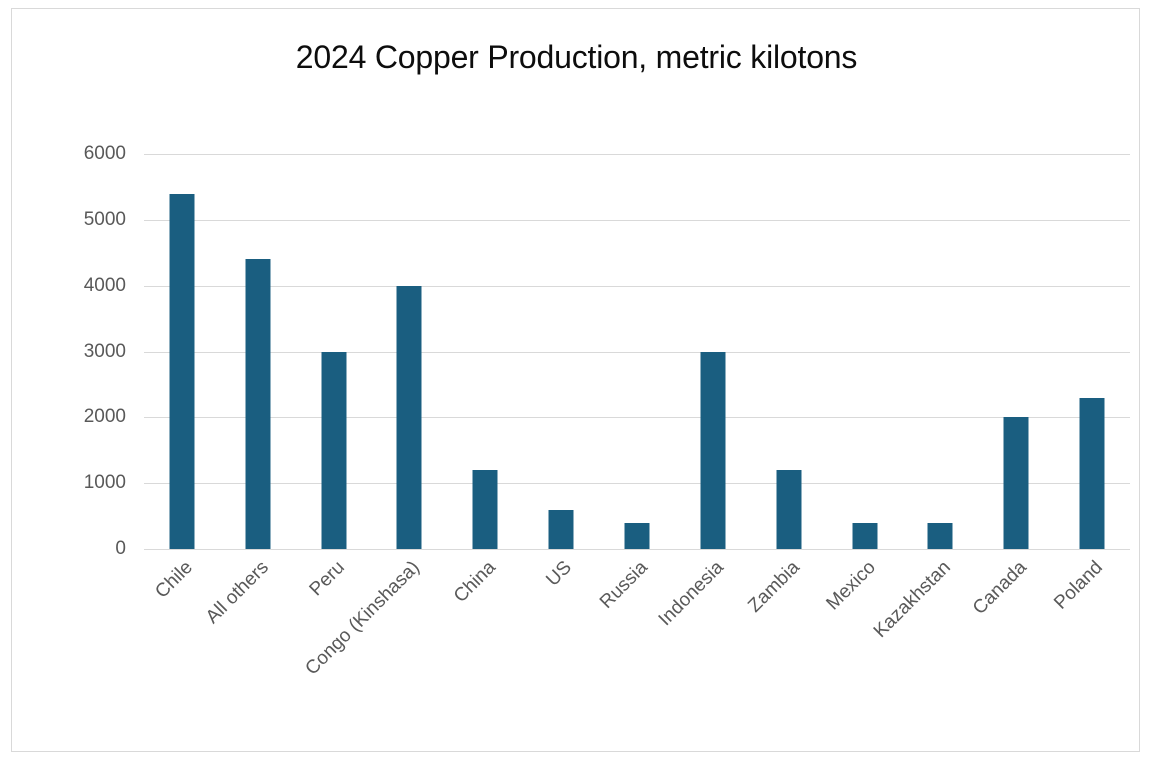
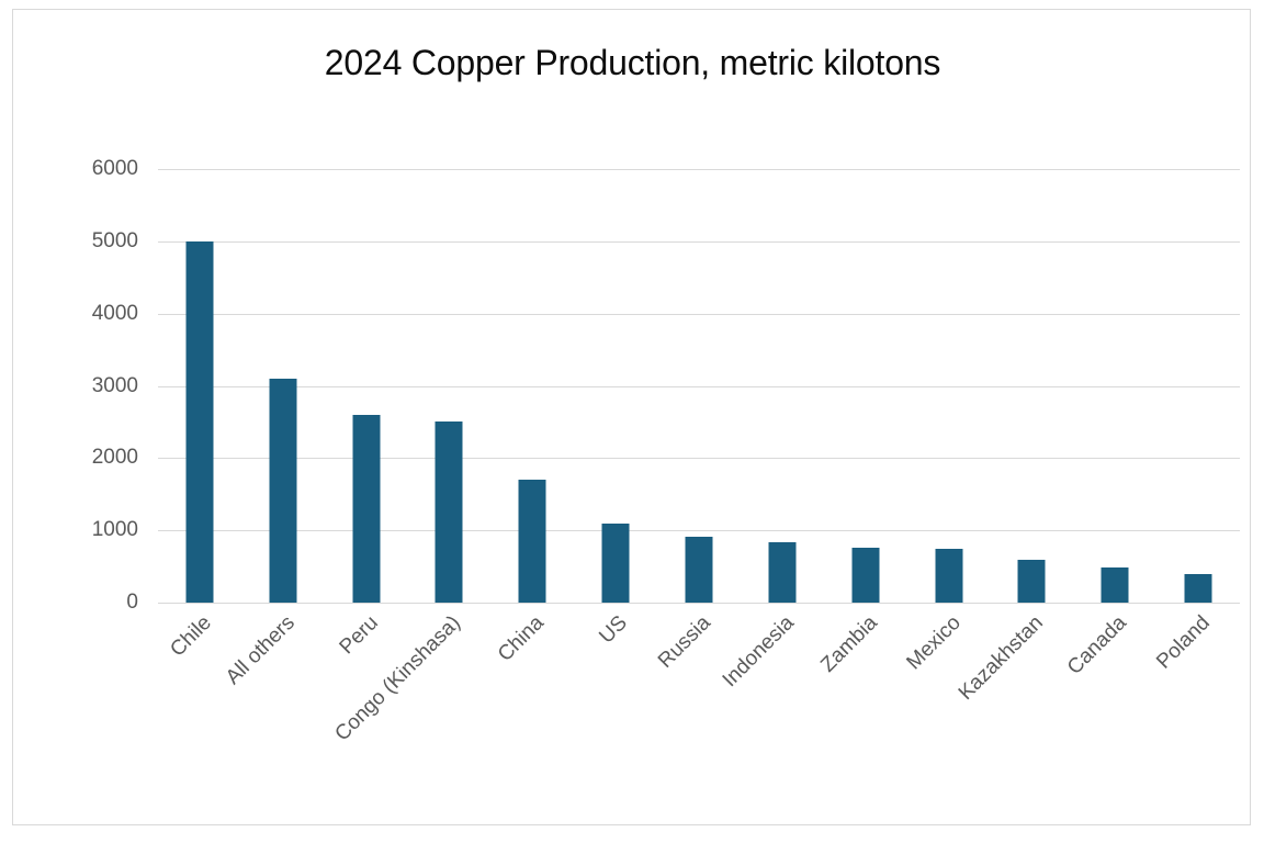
Chile: 5400 -> 5000
All others: 4400 -> 3100
Peru: 3000 -> 2600
Congo (Kinshasa): 4000 -> 2500
China: 1200 -> 1700
US: 600 -> 1100
Russia: 400 -> 900
Indonesia: 3000 -> 800
Zambia: 1200 -> 800
Mexico: 400 -> 800
Kazakhstan: 400 -> 600
Canada: 2000 -> 500
Poland: 2300 -> 400
